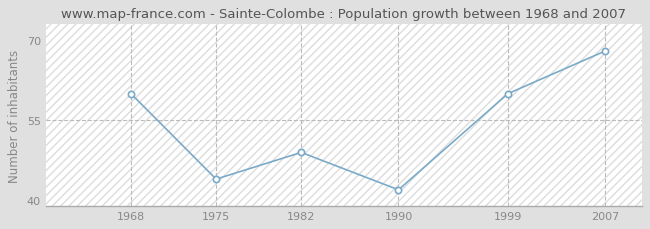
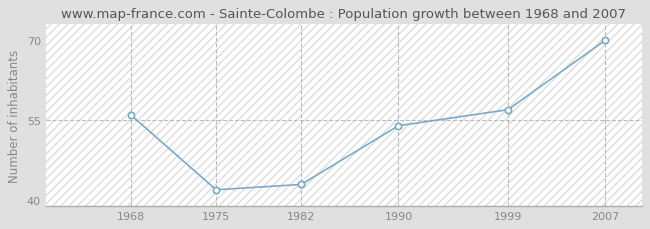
1968: 60 -> 56
1975: 44 -> 42
1982: 49 -> 43
1990: 42 -> 54
1999: 60 -> 57
2007: 68 -> 70
